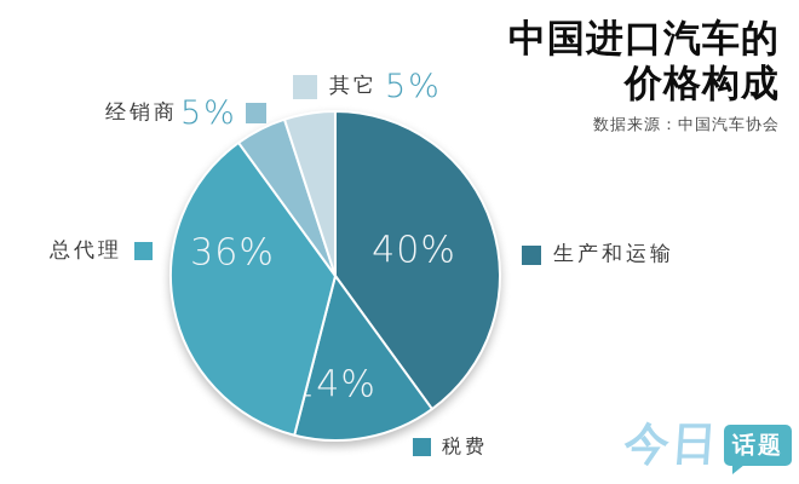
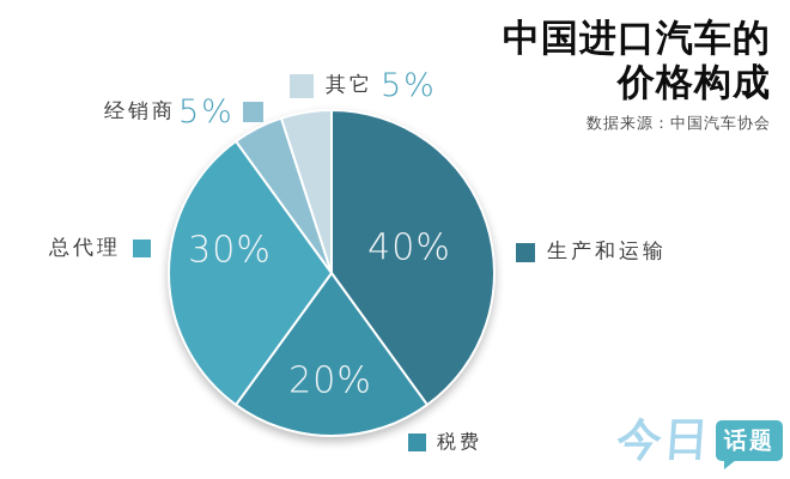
税费: 14% -> 20%
总代理: 36% -> 30%
